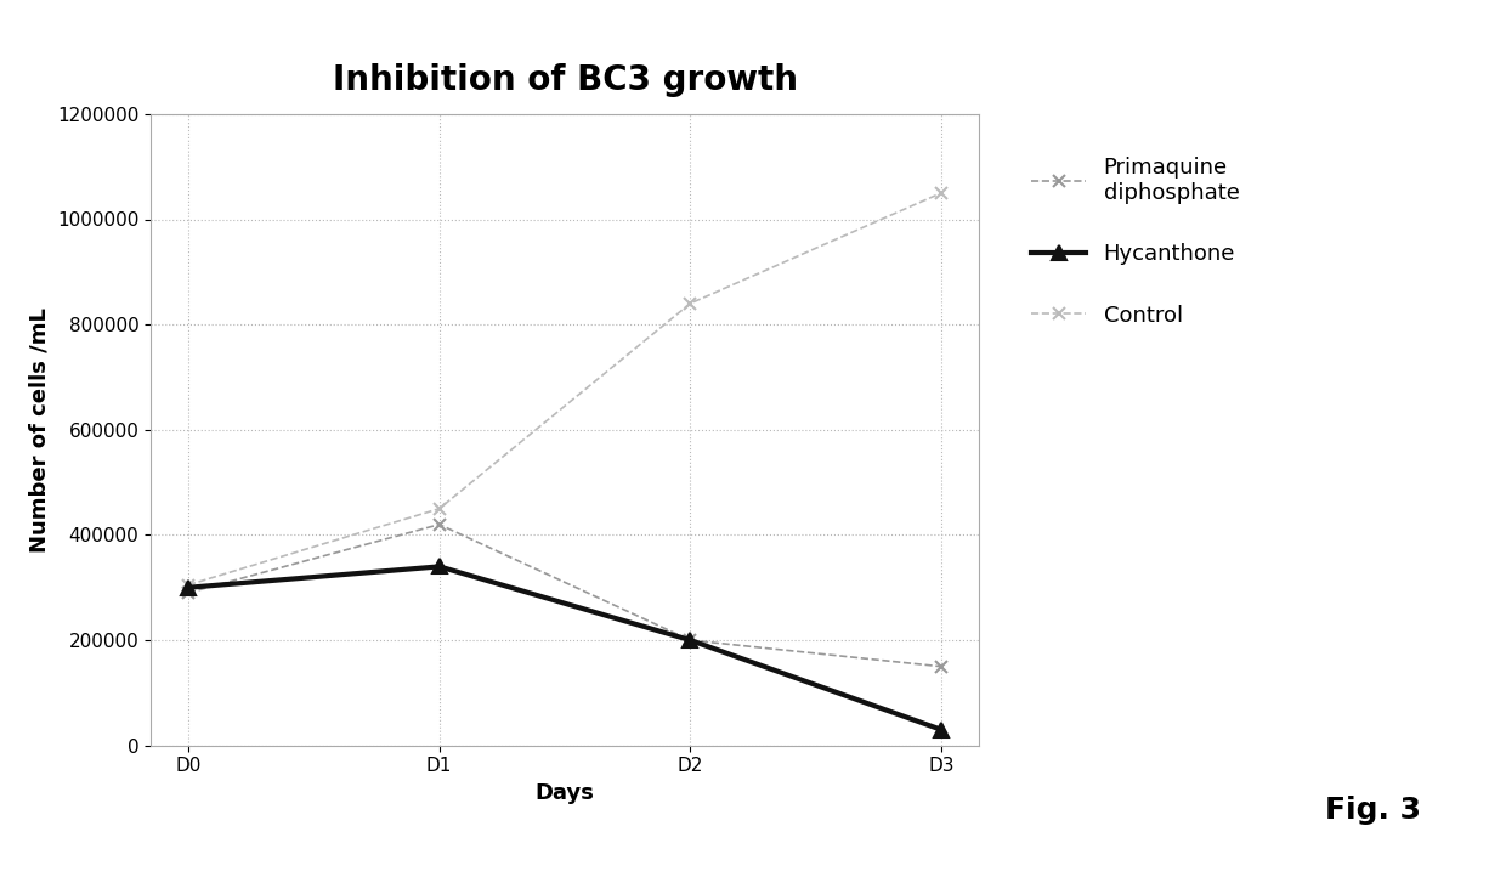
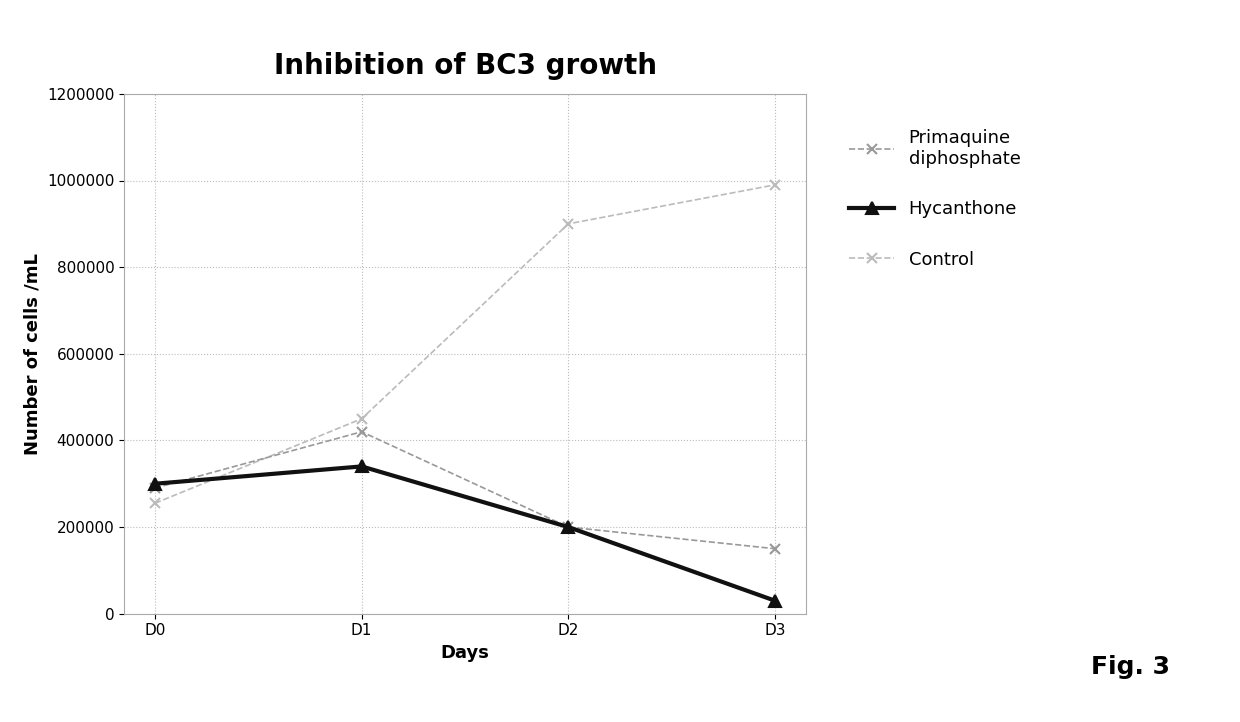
Control/D0: 305000 -> 255000
Control/D2: 840000 -> 900000
Control/D3: 1050000 -> 990000
